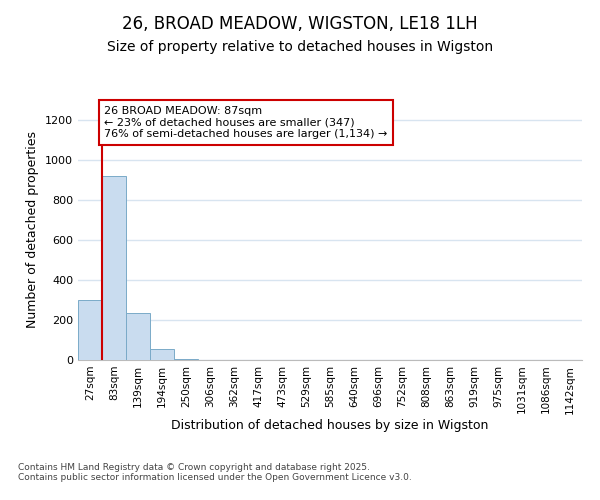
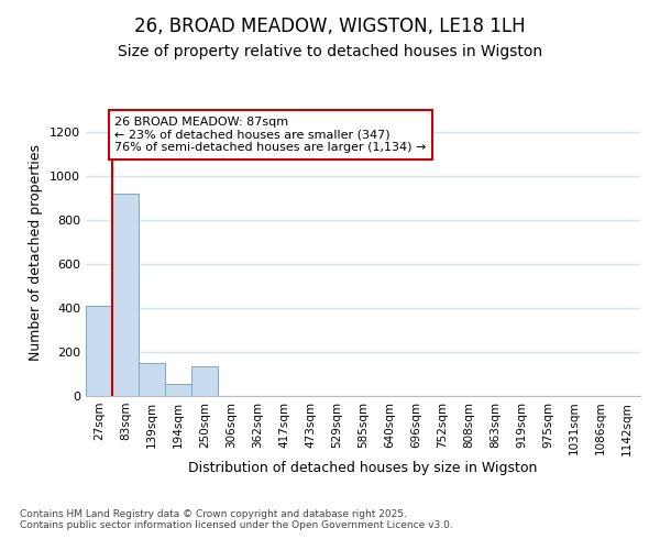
27sqm: 300 -> 410
139sqm: 235 -> 150
250sqm: 5 -> 135
